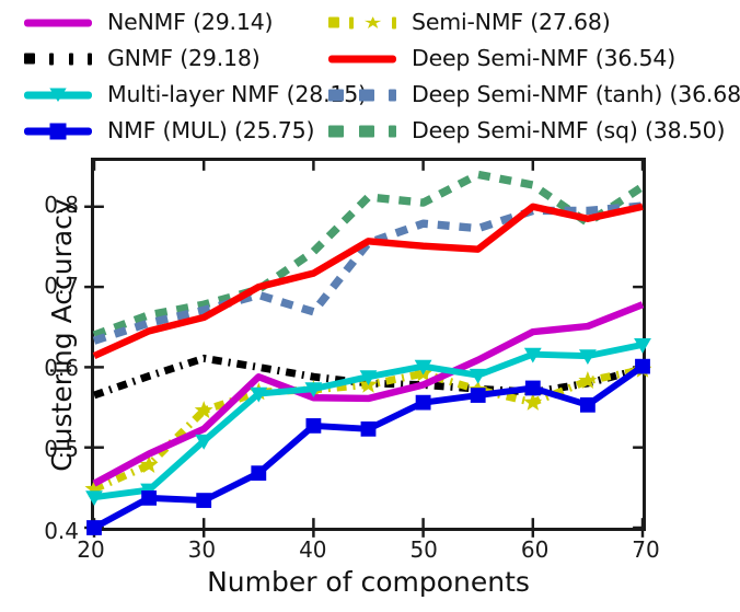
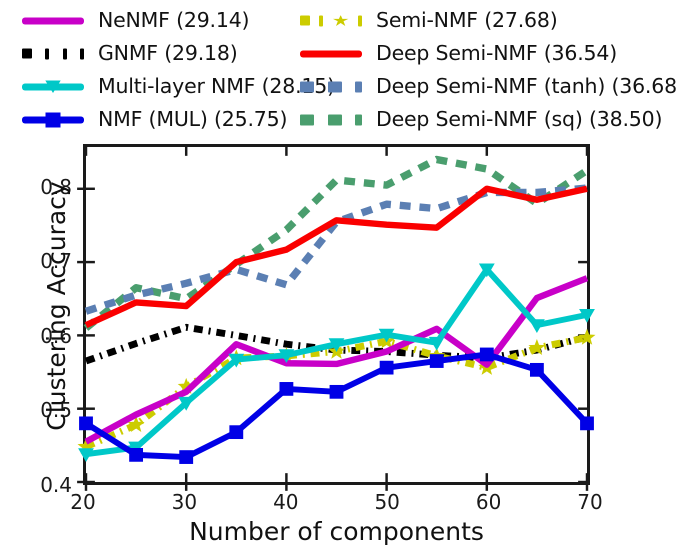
NMF (MUL) (25.75)/20: 0.40 -> 0.48
Deep Semi-NMF (sq) (38.50)/20: 0.64 -> 0.61
Semi-NMF (27.68)/30: 0.55 -> 0.53
Deep Semi-NMF (36.54)/30: 0.66 -> 0.64
Deep Semi-NMF (sq) (38.50)/30: 0.68 -> 0.65
NeNMF (29.14)/60: 0.64 -> 0.56
Multi-layer NMF (28.15)/60: 0.62 -> 0.69
NMF (MUL) (25.75)/70: 0.60 -> 0.48
